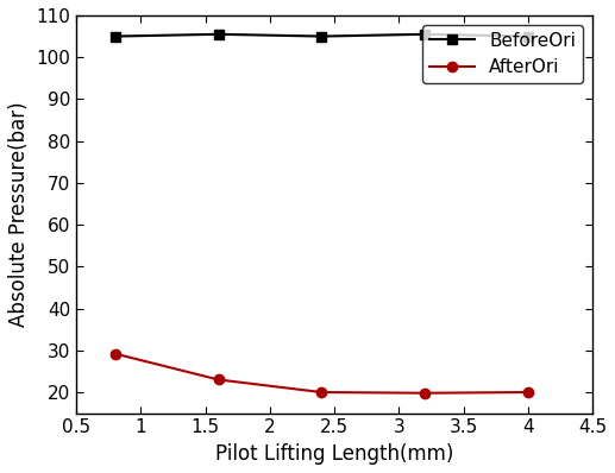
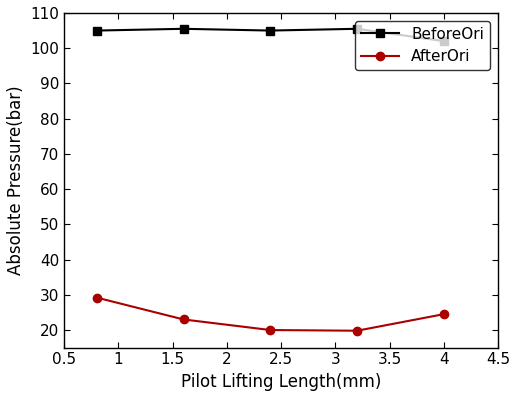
BeforeOri/4: 105.0 -> 102.0
AfterOri/4: 20.0 -> 24.5
